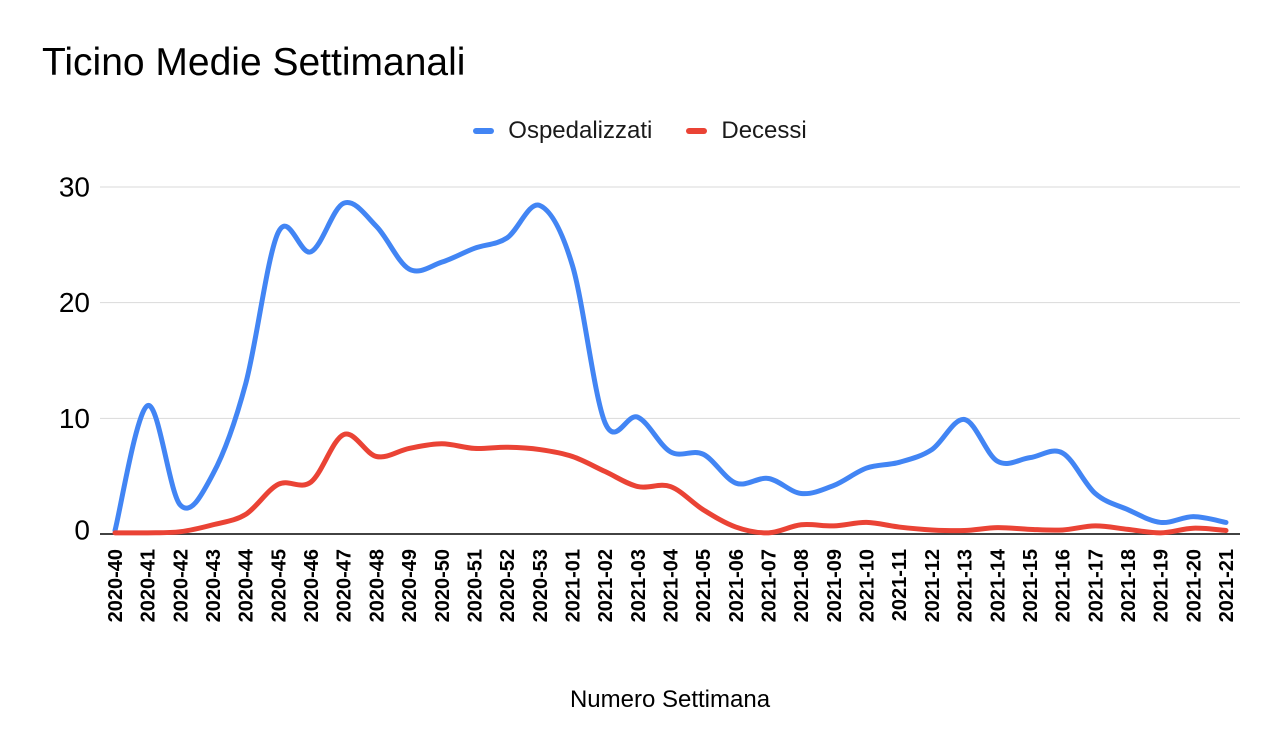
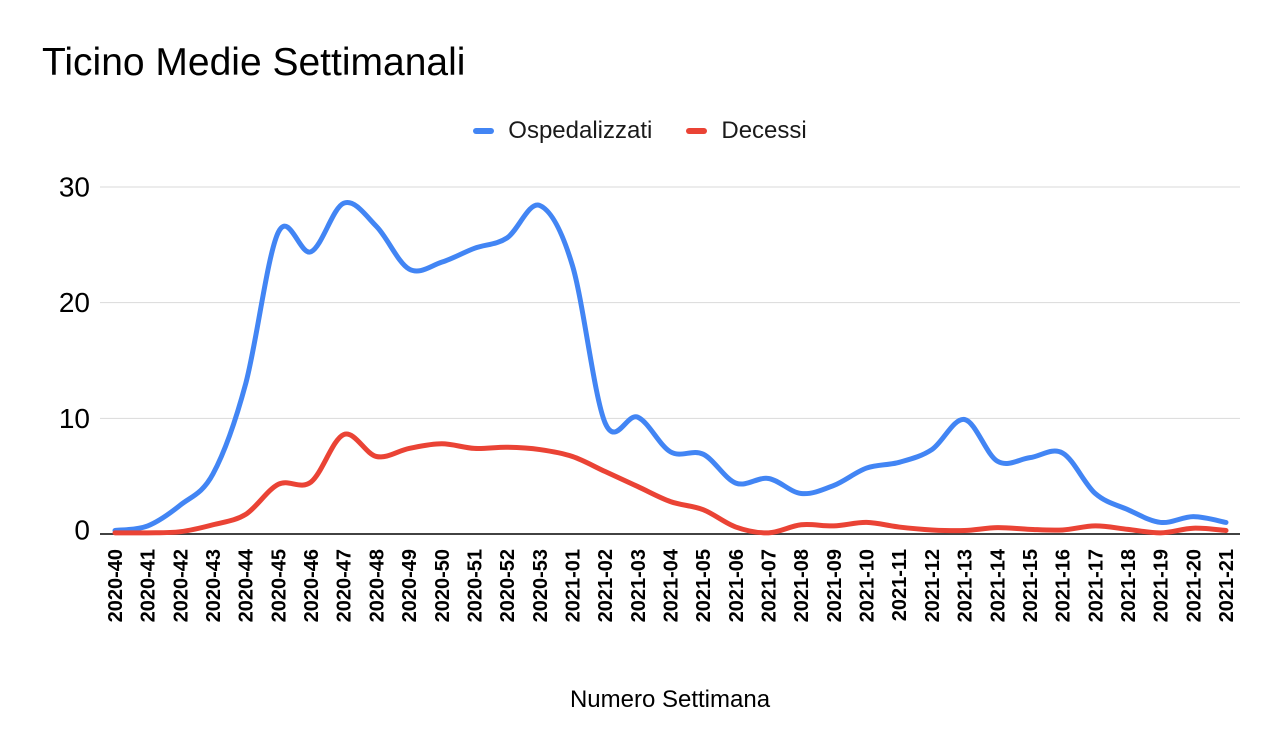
Ospedalizzati/2020-41: 11.1 -> 0.7
Decessi/2021-04: 4.1 -> 2.8
